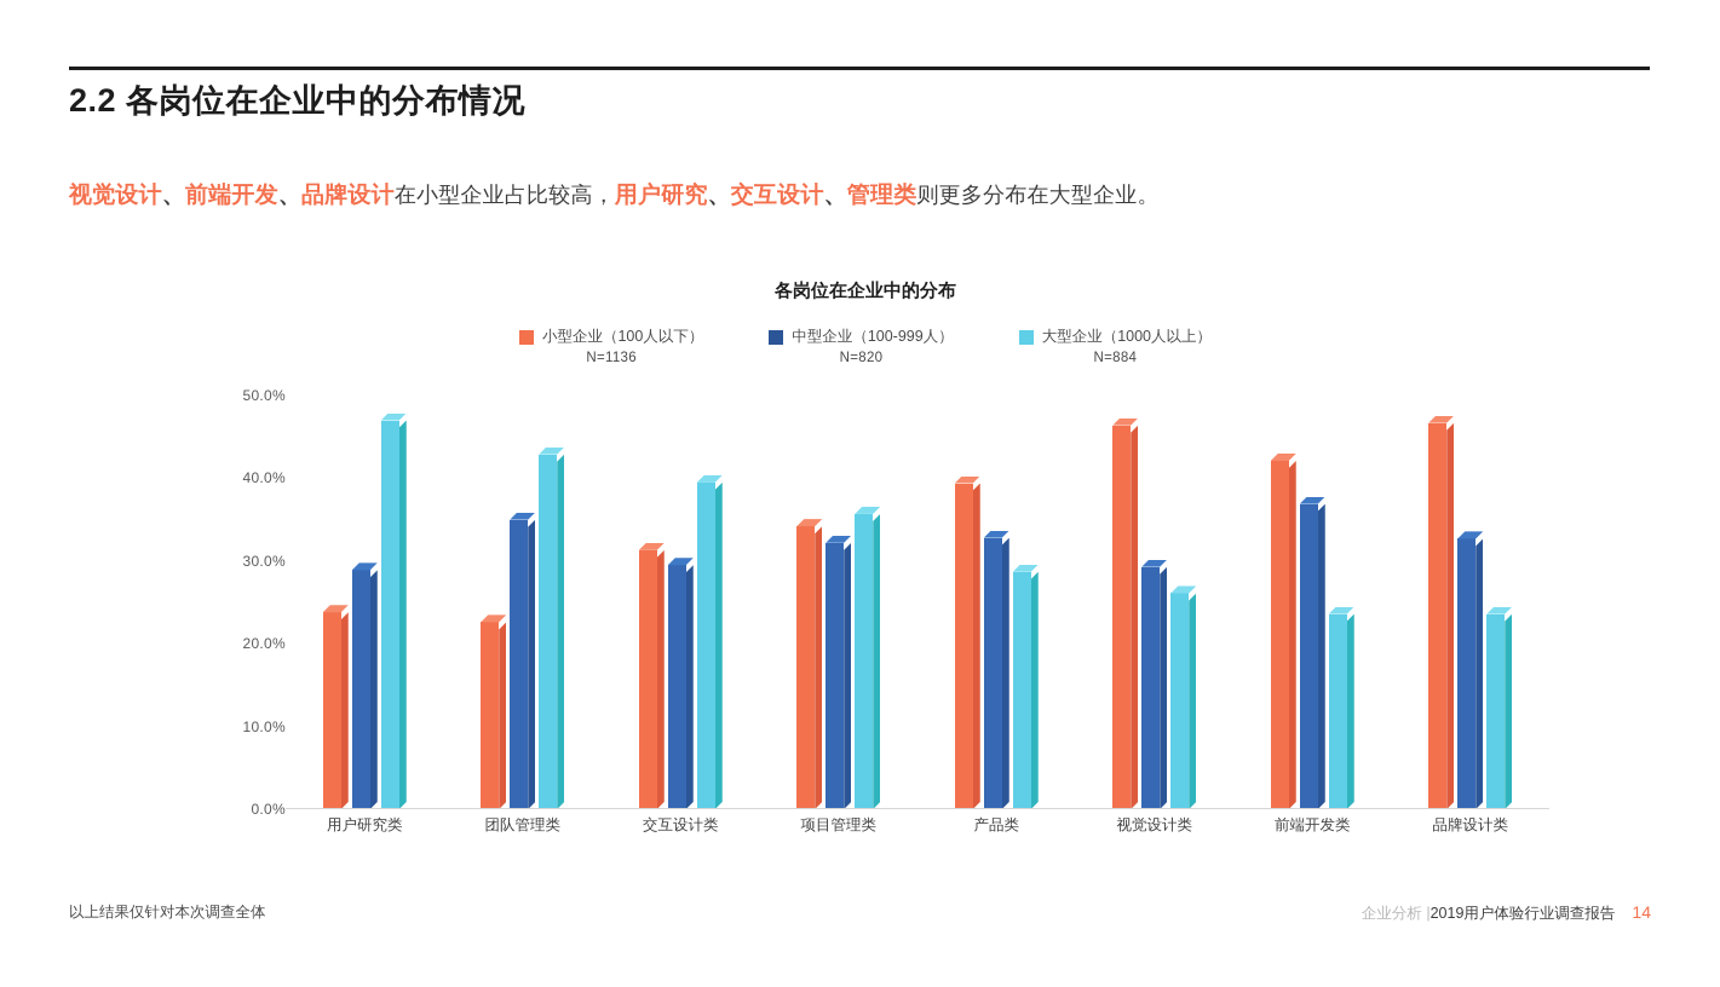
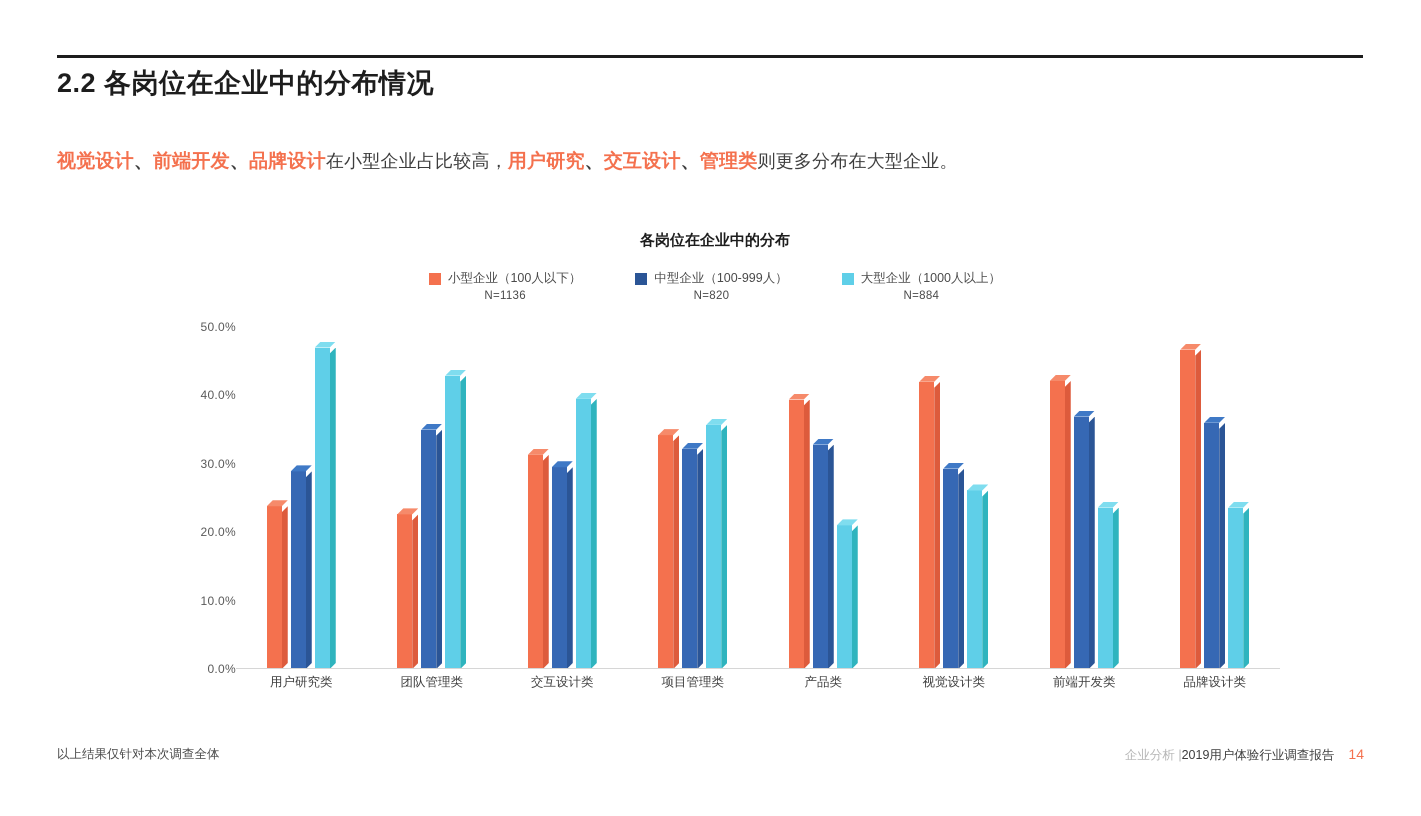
大型企业（1000人以上）/产品类: 29% -> 21%
小型企业（100人以下）/视觉设计类: 46% -> 42%
中型企业（100-999人）/品牌设计类: 33% -> 36%
